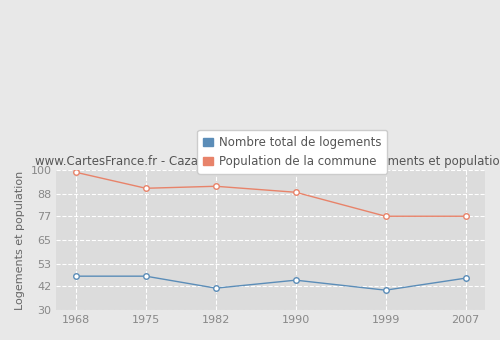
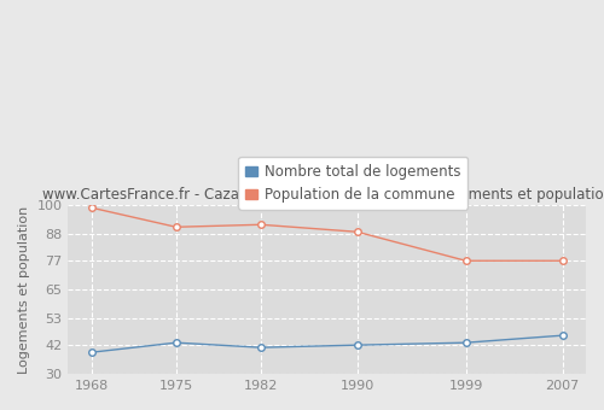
Nombre total de logements/1968: 47 -> 39
Nombre total de logements/1975: 47 -> 43
Nombre total de logements/1990: 45 -> 42
Nombre total de logements/1999: 40 -> 43
